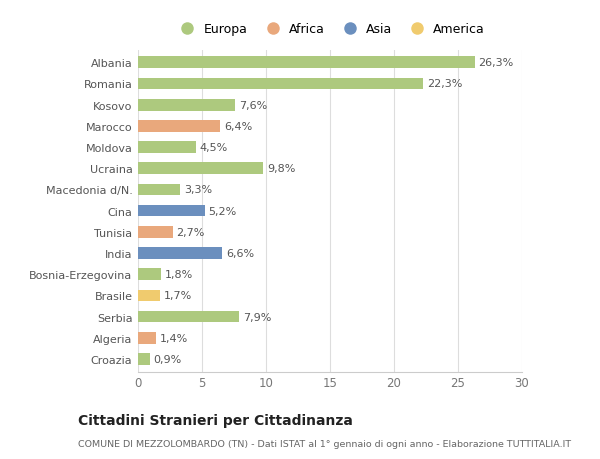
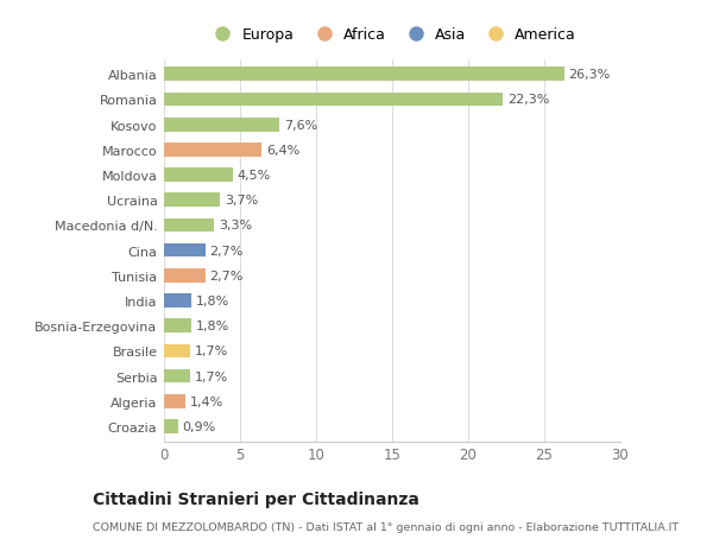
Ucraina: 9,8% -> 3,7%
Cina: 5,2% -> 2,7%
India: 6,6% -> 1,8%
Serbia: 7,9% -> 1,7%
